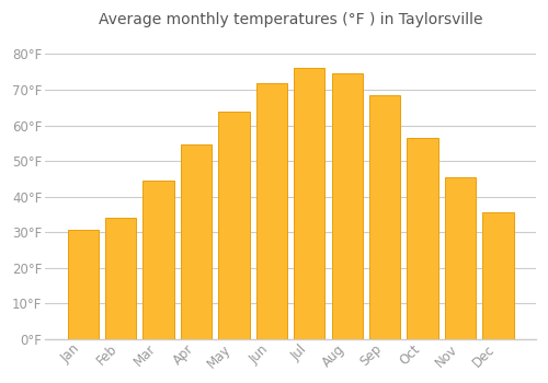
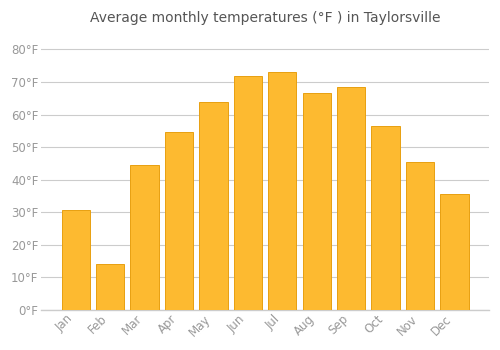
Feb: 34.0°F -> 14.0°F
Jul: 76.0°F -> 73.0°F
Aug: 74.5°F -> 66.5°F
